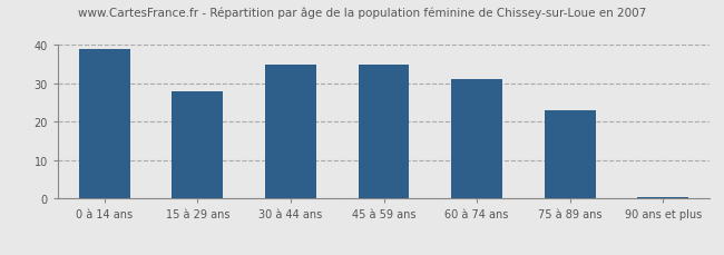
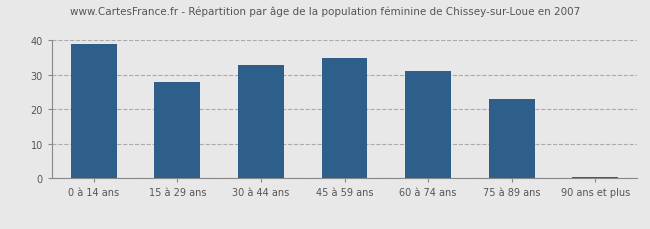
30 à 44 ans: 35.0 -> 33.0
